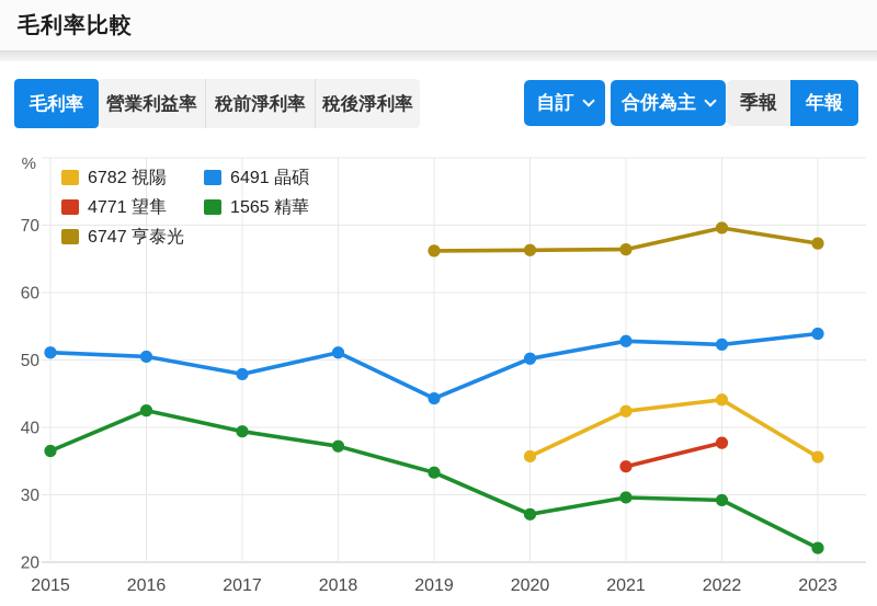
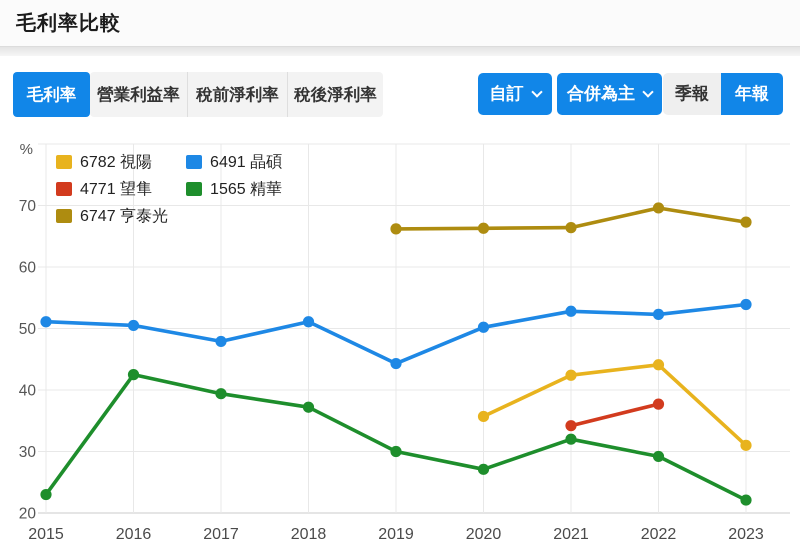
1565 精華/2015: 36 -> 23
1565 精華/2019: 33 -> 30
1565 精華/2021: 30 -> 32
6782 視陽/2023: 36 -> 31
